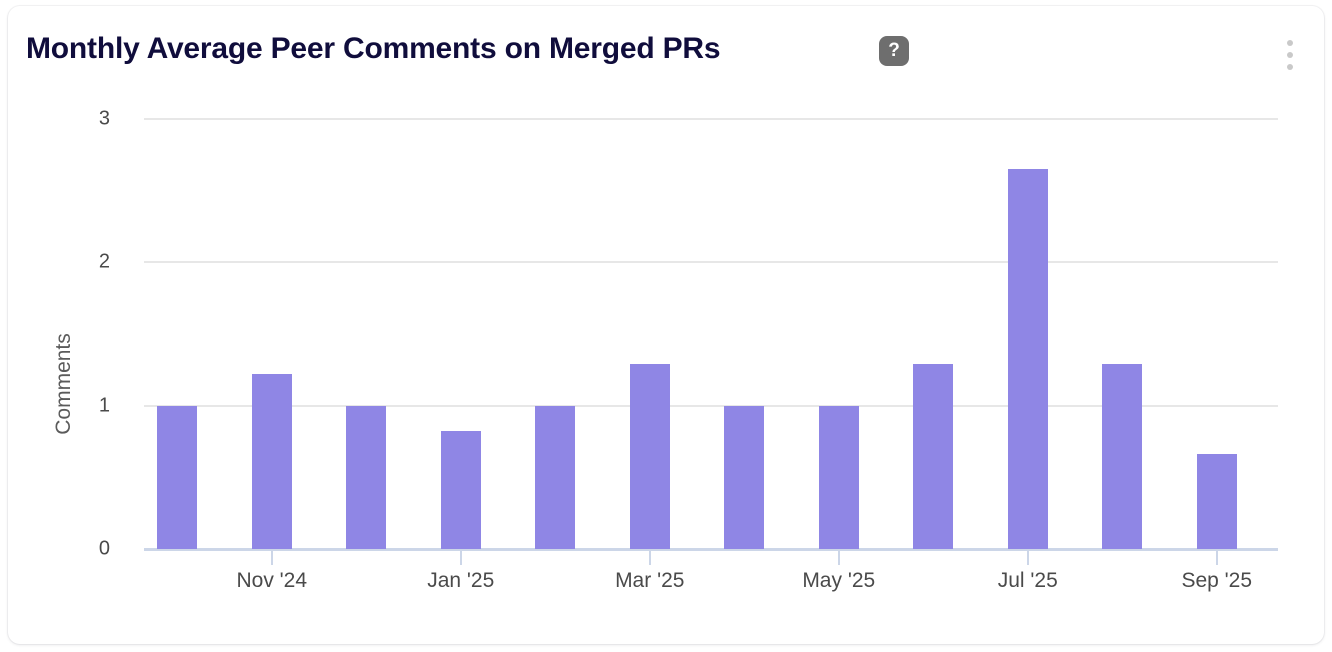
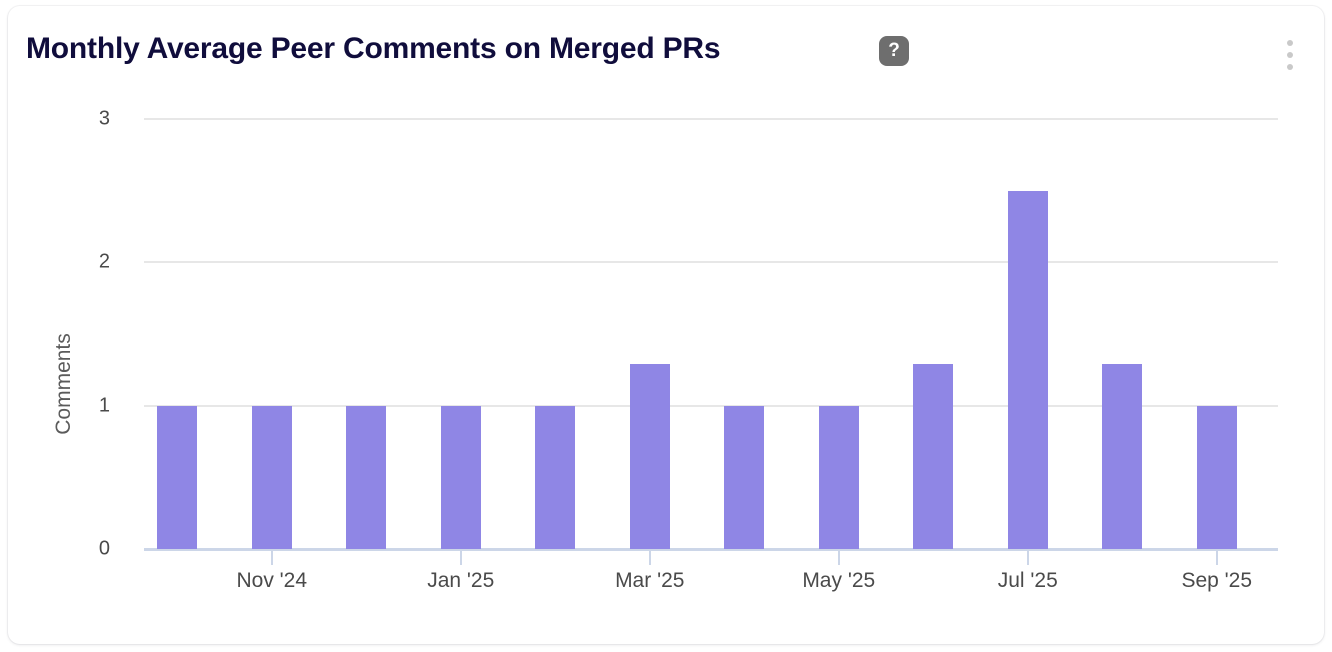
Nov '24: 1.22 -> 1.00
Jan '25: 0.82 -> 1.00
Jul '25: 2.65 -> 2.50
Sep '25: 0.66 -> 1.00
